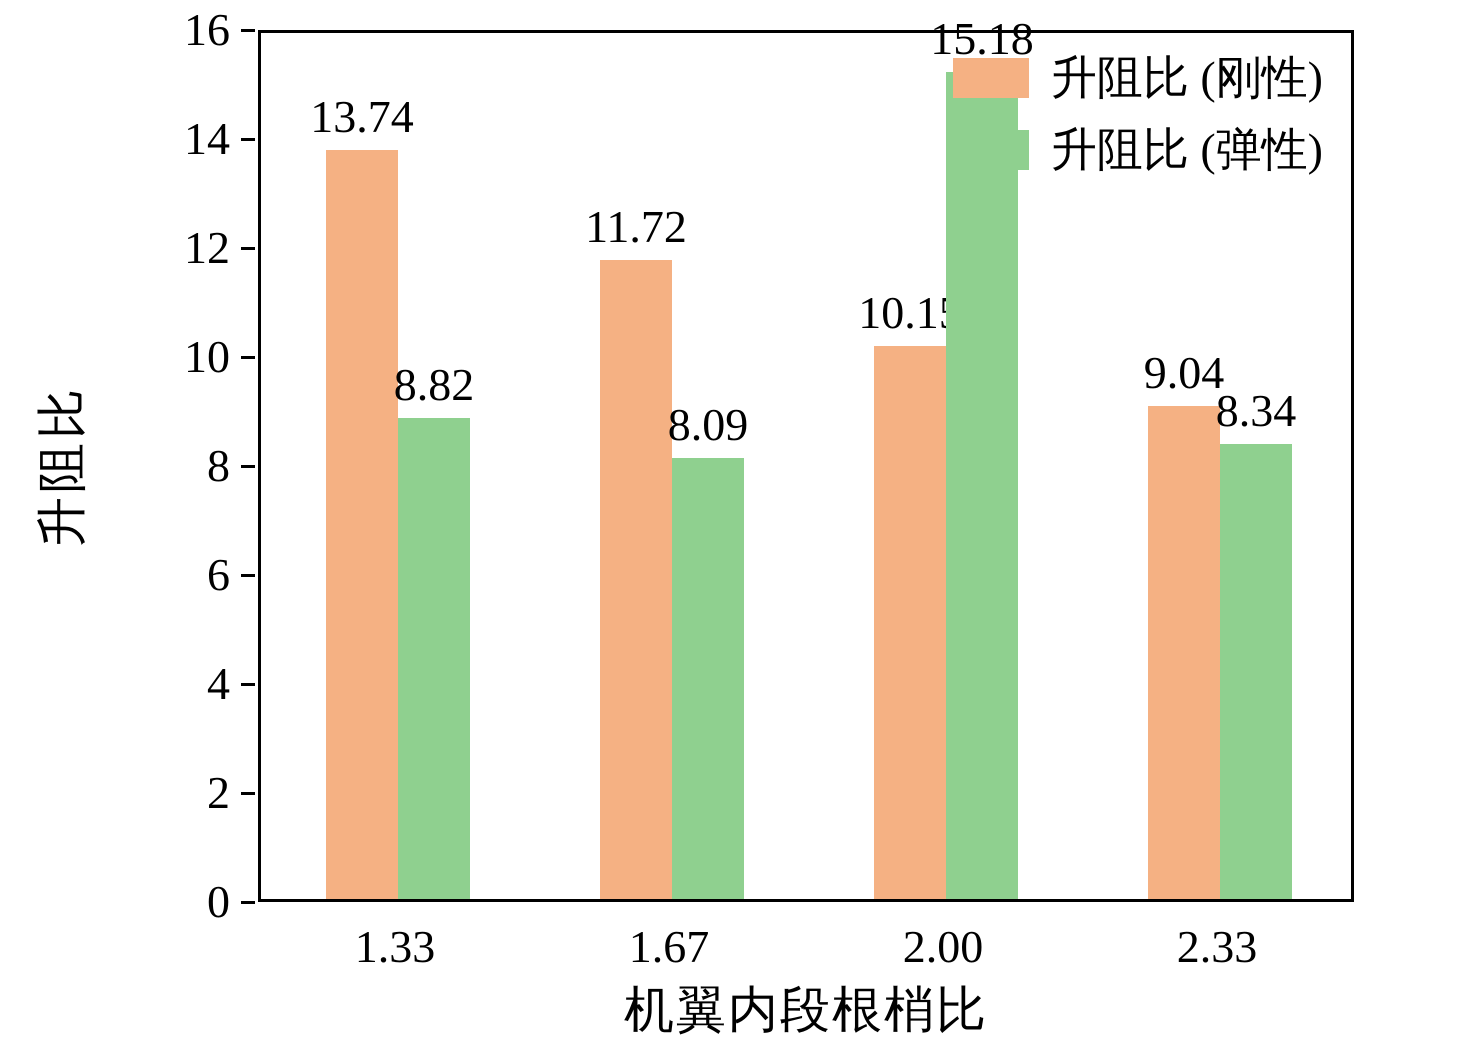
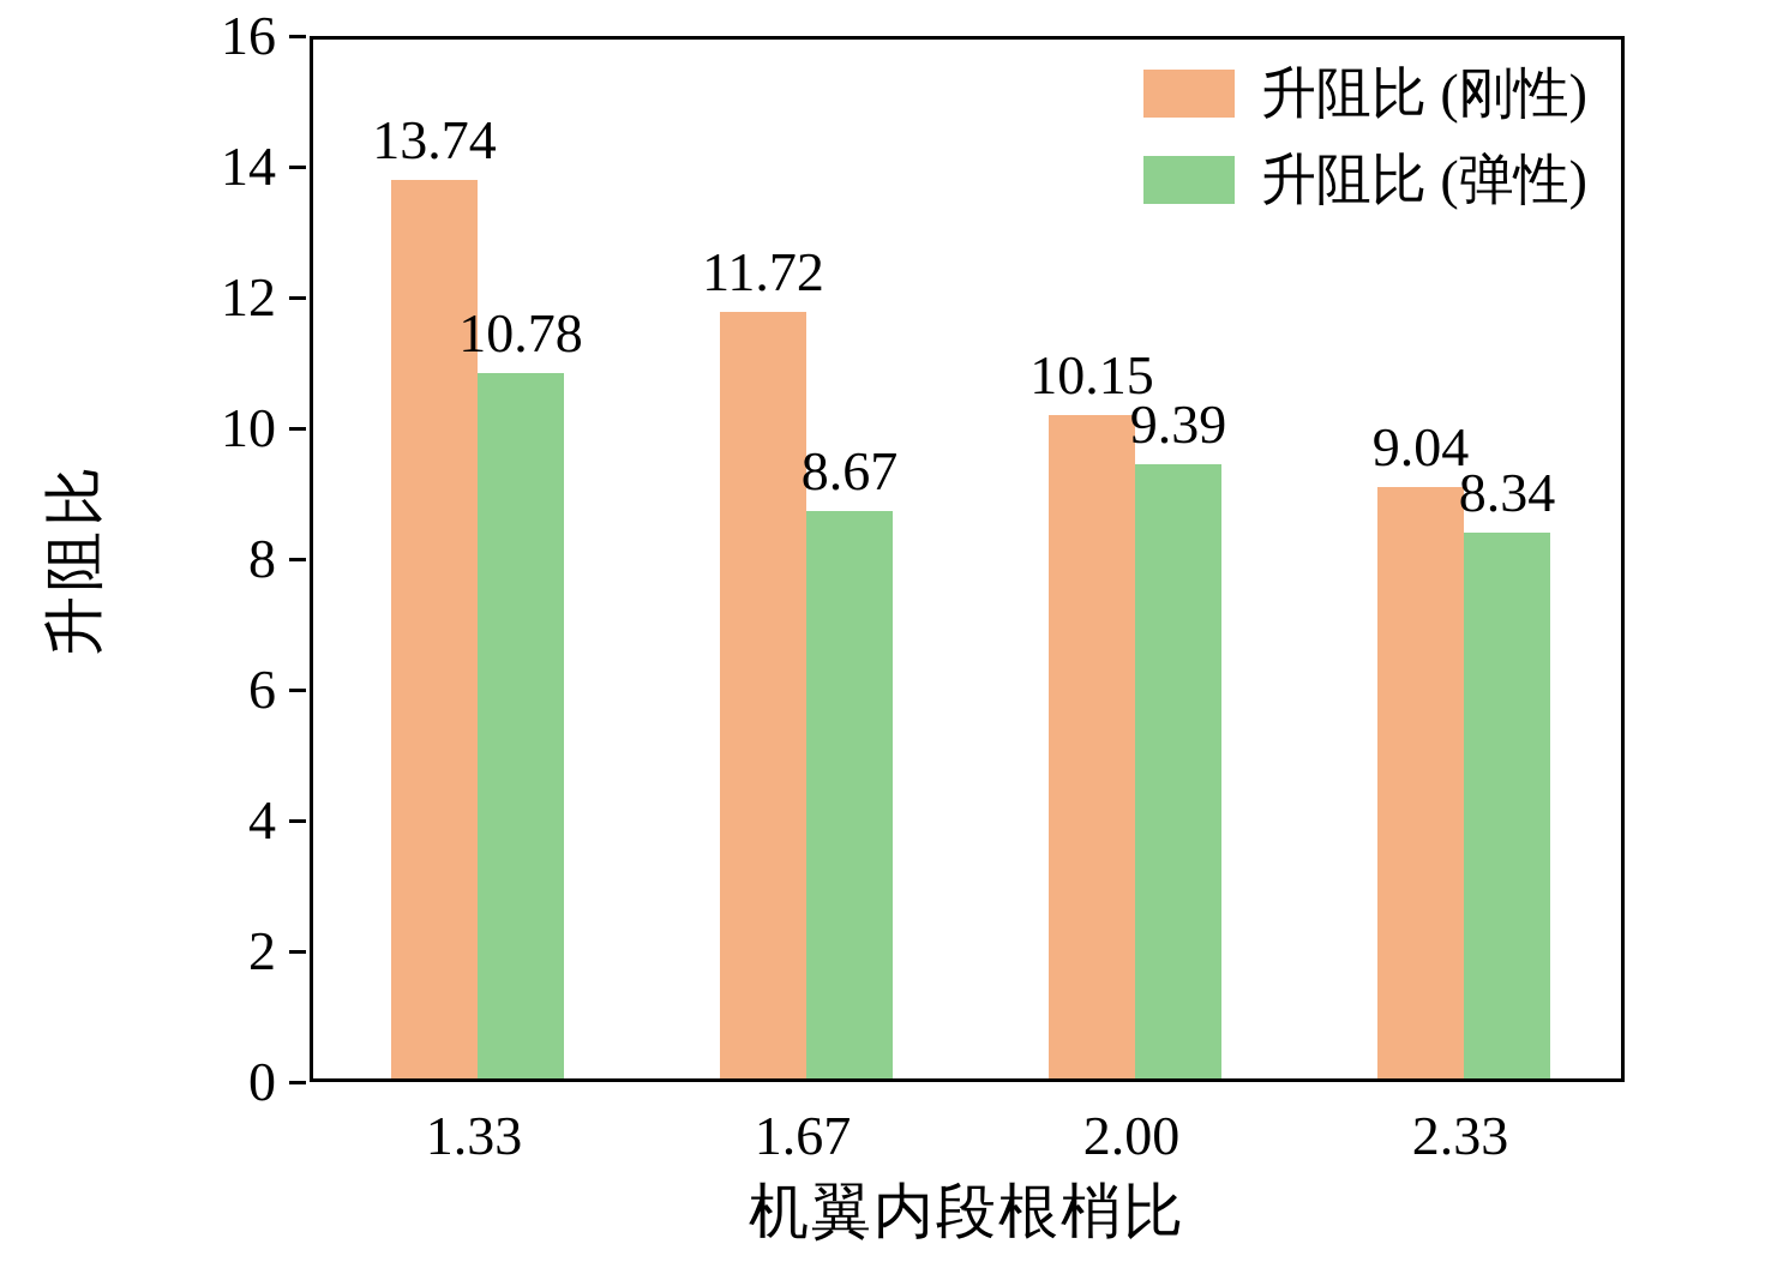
升阻比 (弹性)/1.33: 8.82 -> 10.78
升阻比 (弹性)/1.67: 8.09 -> 8.67
升阻比 (弹性)/2.00: 15.18 -> 9.39
